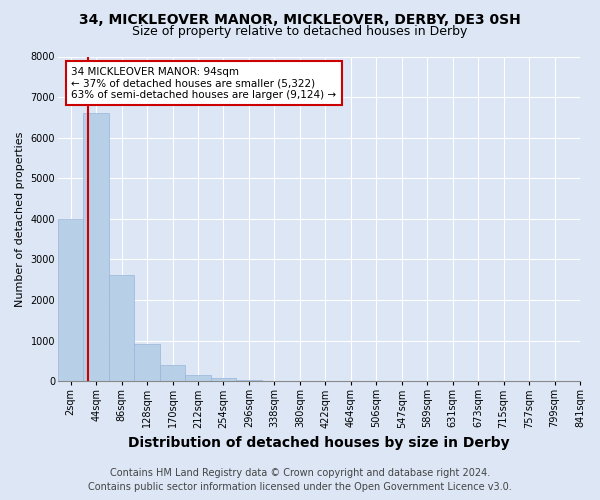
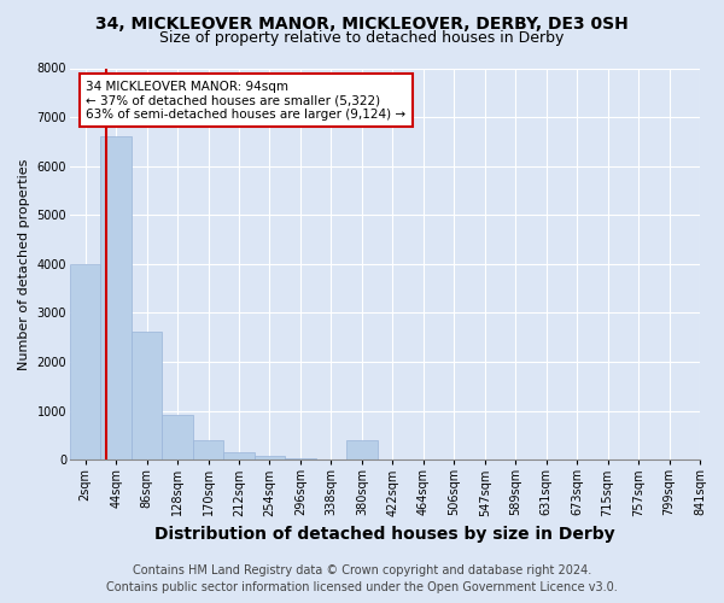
380sqm: 0 -> 400
